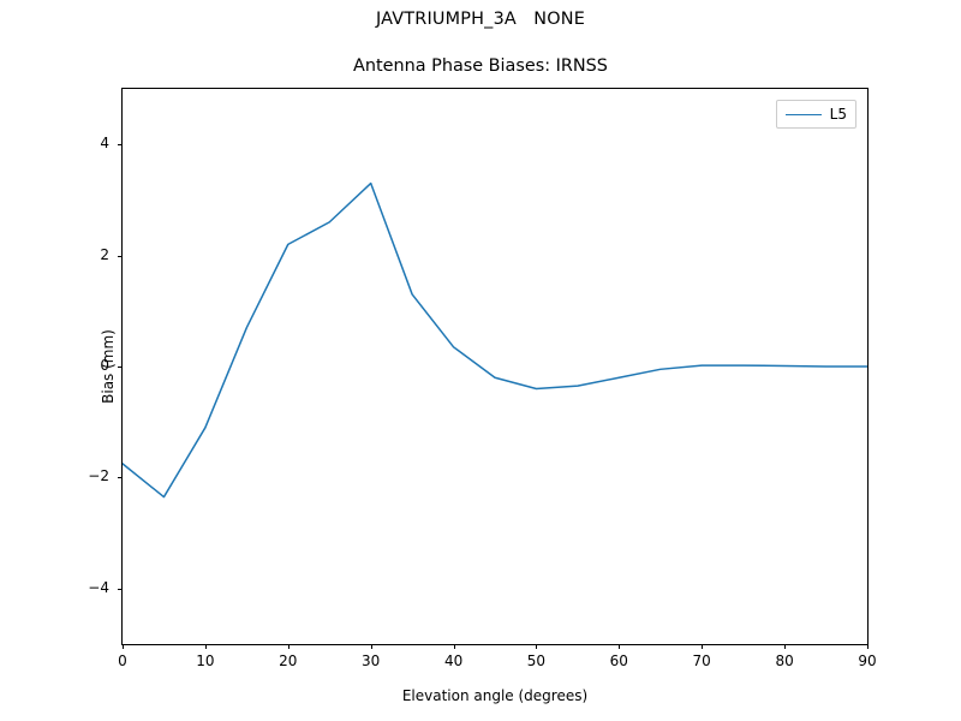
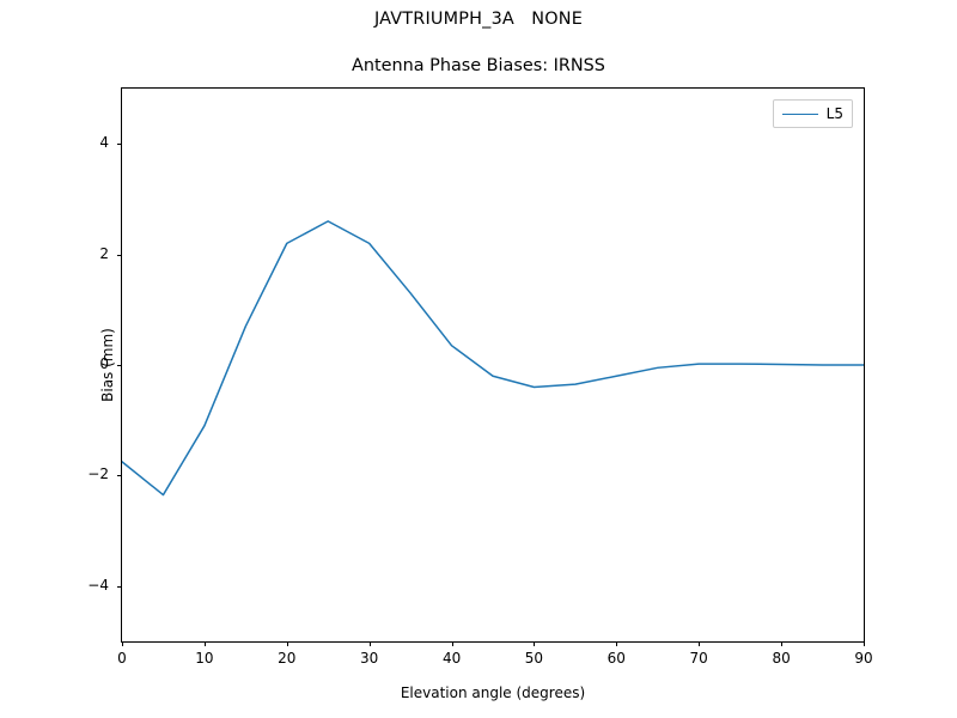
30: 3.3 -> 2.2
